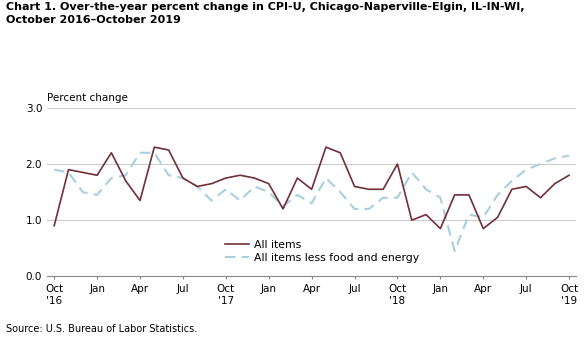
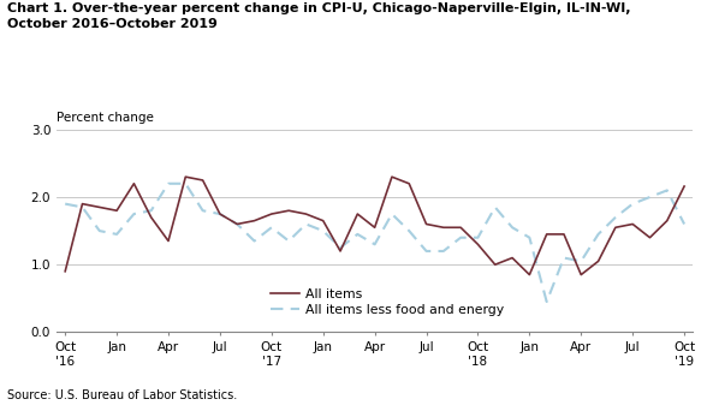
All items/Oct '18: 2.00 -> 1.30
All items/Oct '19: 1.80 -> 2.16
All items less food and energy/Oct '19: 2.15 -> 1.60
